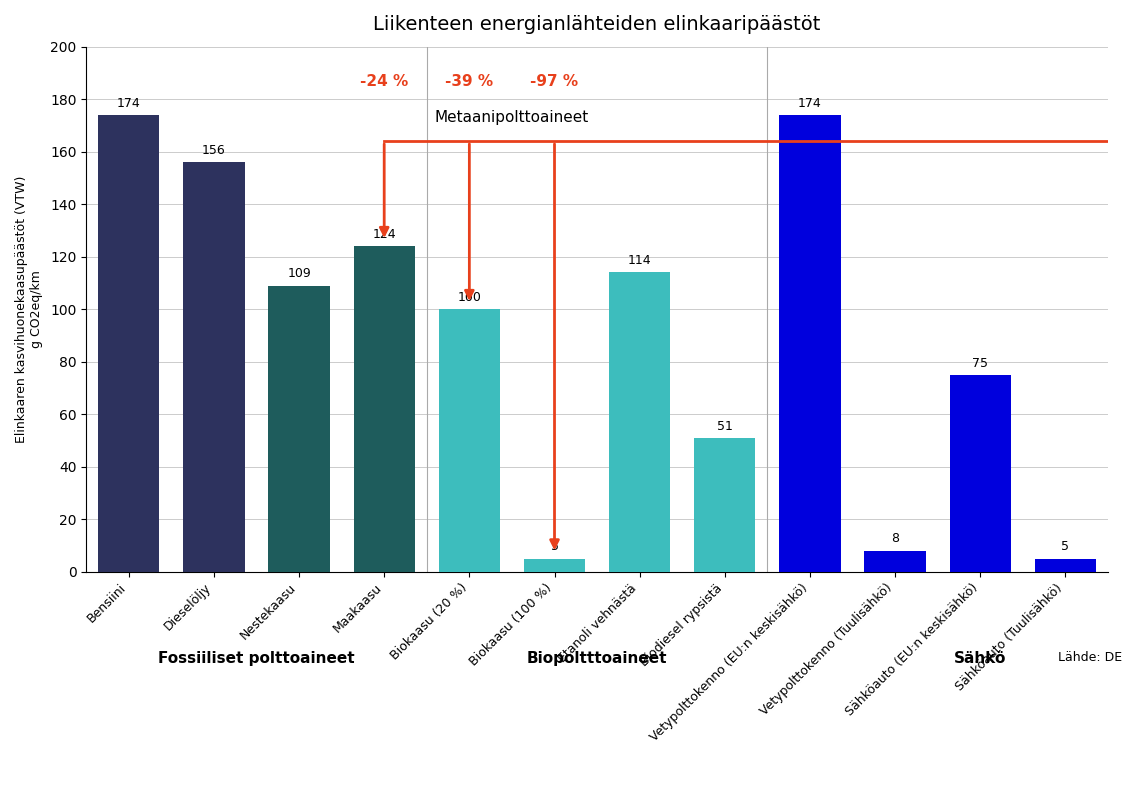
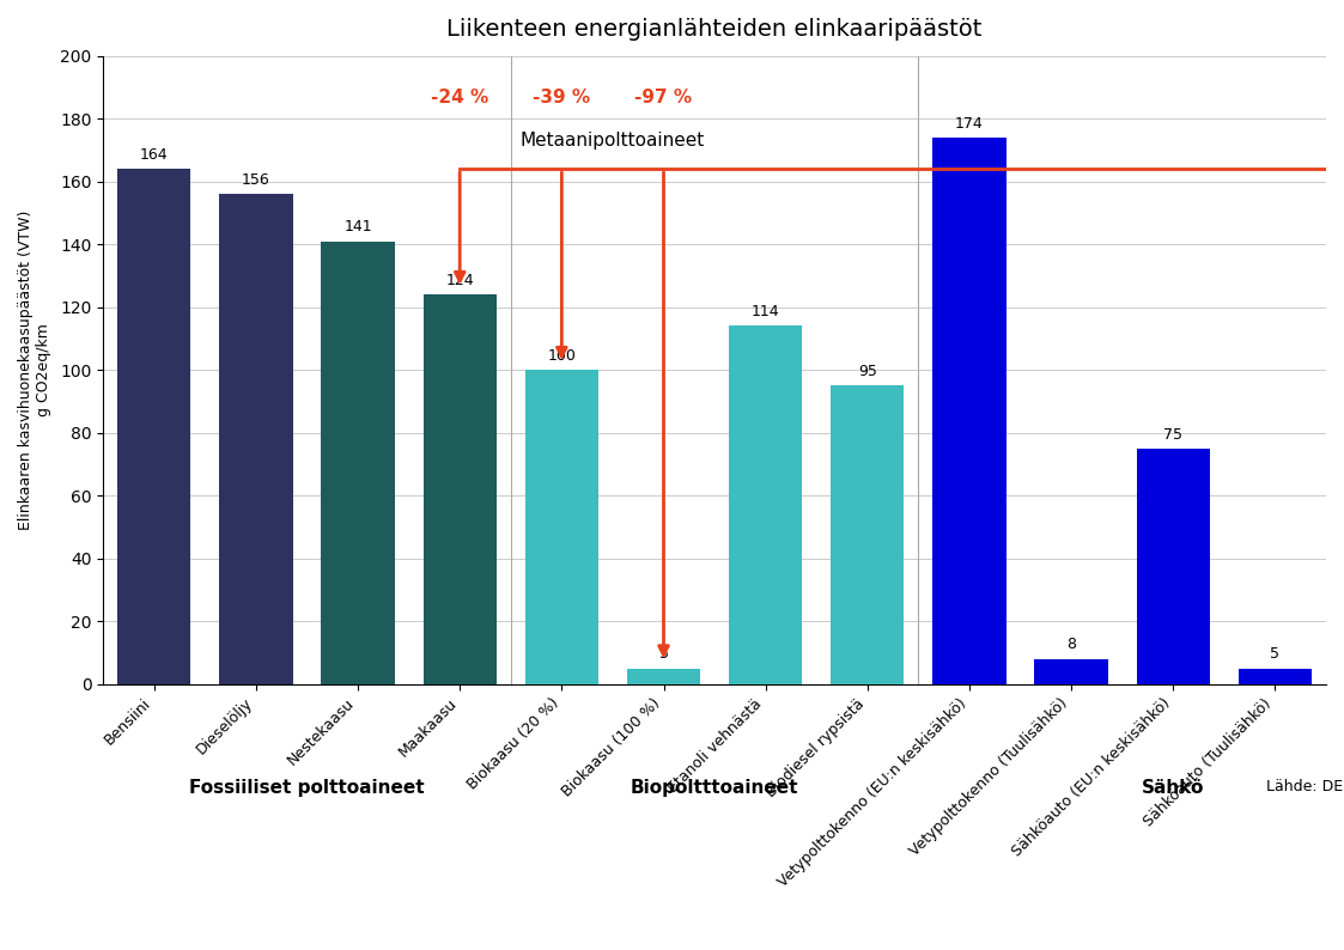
Bensiini: 174 -> 164
Nestekaasu: 109 -> 141
Biodiesel rypsistä: 51 -> 95
